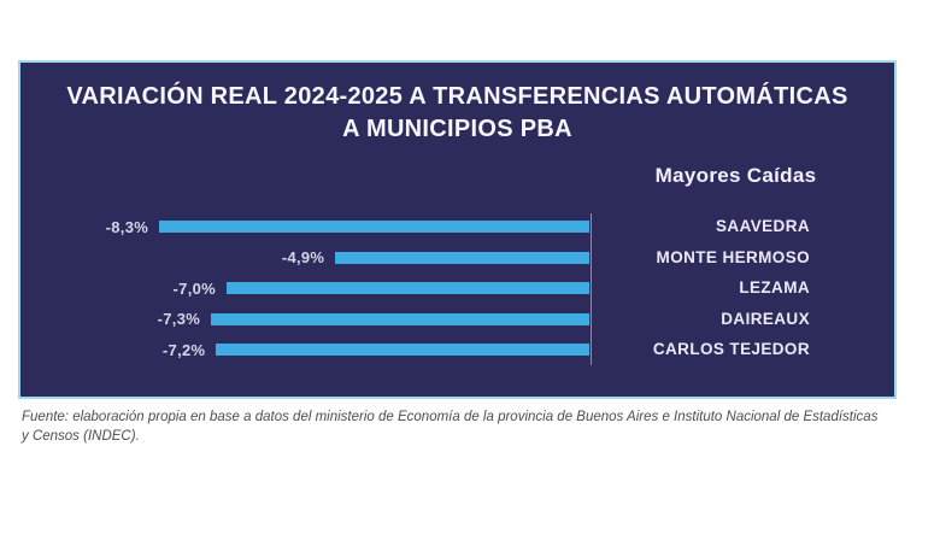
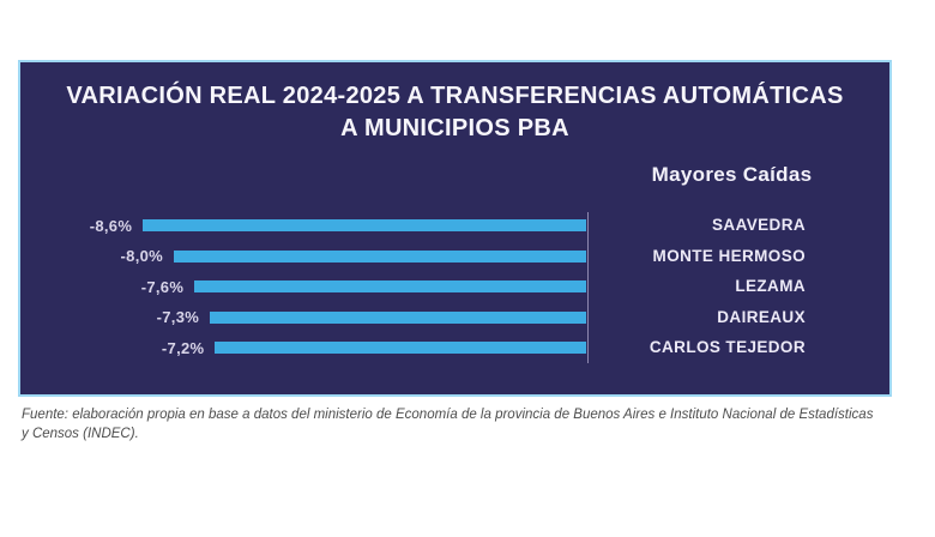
SAAVEDRA: -8,3% -> -8,6%
MONTE HERMOSO: -4,9% -> -8,0%
LEZAMA: -7,0% -> -7,6%
